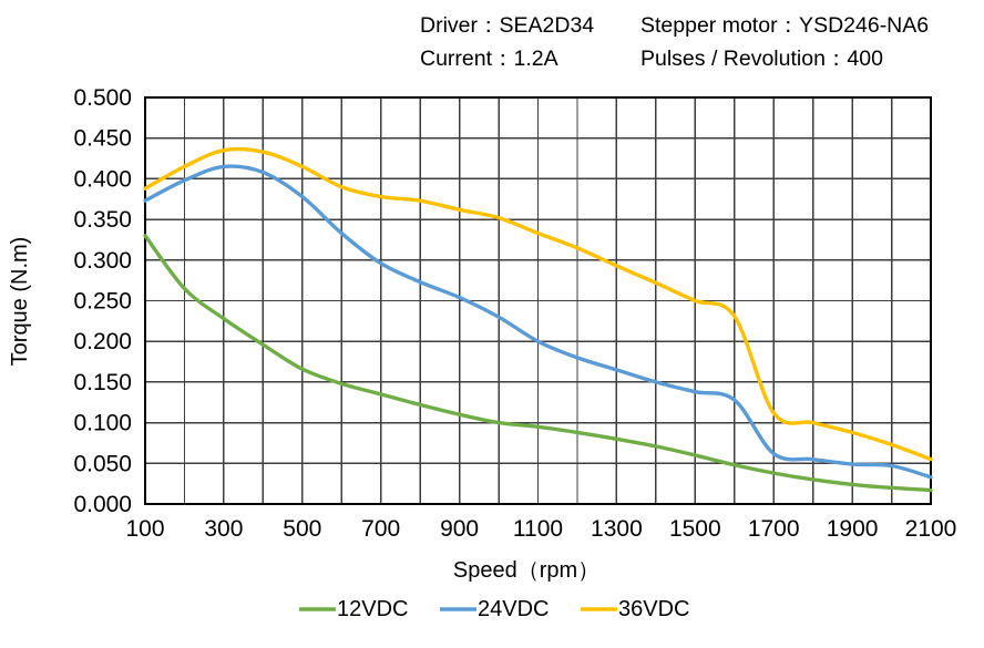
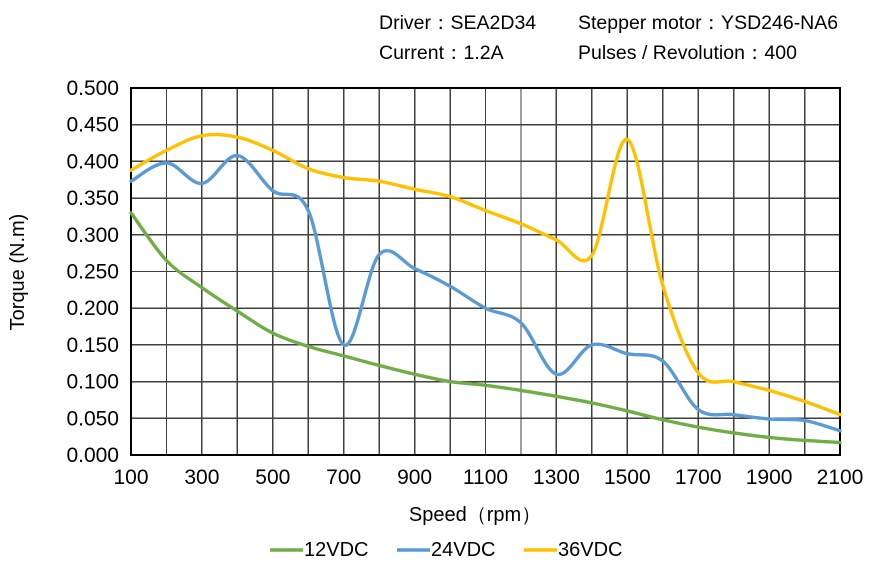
24VDC/300: 0.41 -> 0.37
24VDC/500: 0.38 -> 0.36
24VDC/700: 0.30 -> 0.15
24VDC/1300: 0.17 -> 0.11
36VDC/1500: 0.25 -> 0.43
36VDC/1700: 0.21 -> 0.11
